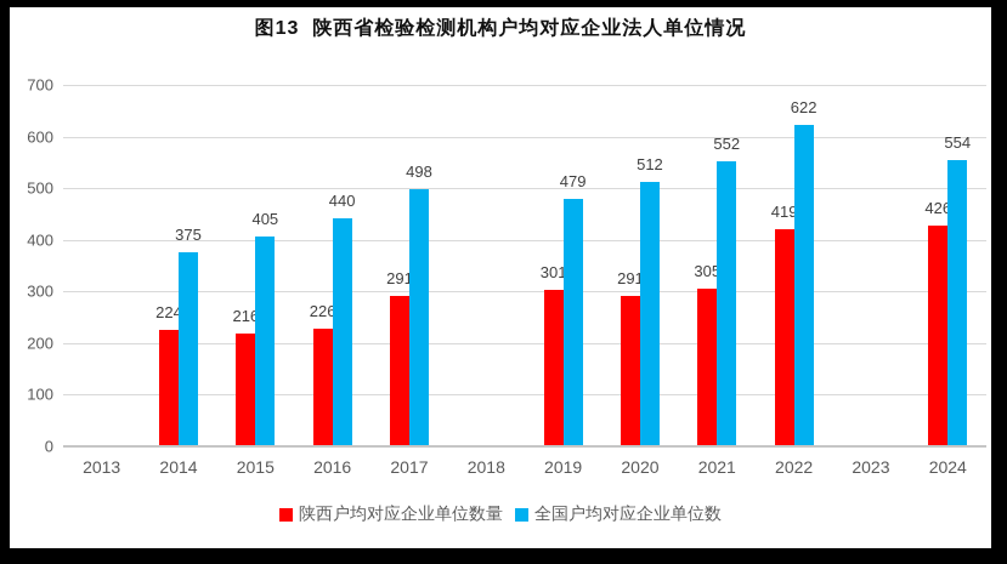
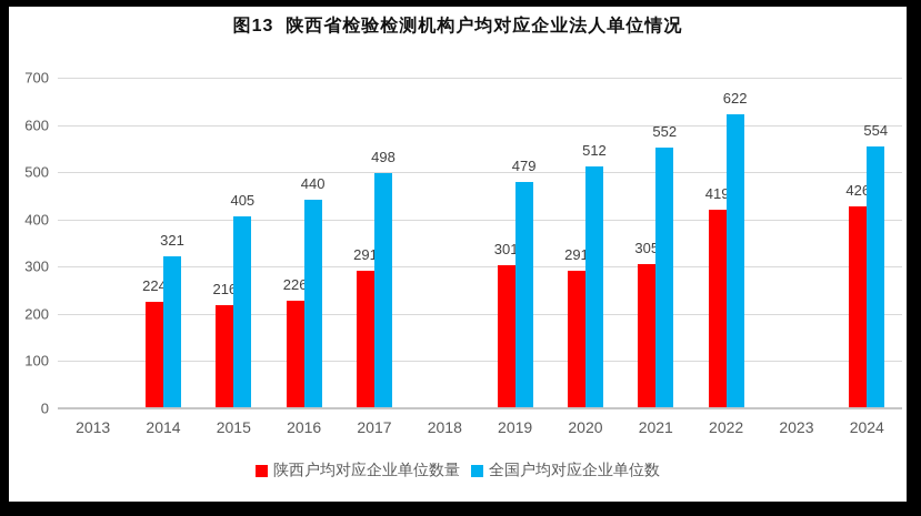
全国户均对应企业单位数/2014: 375 -> 321
